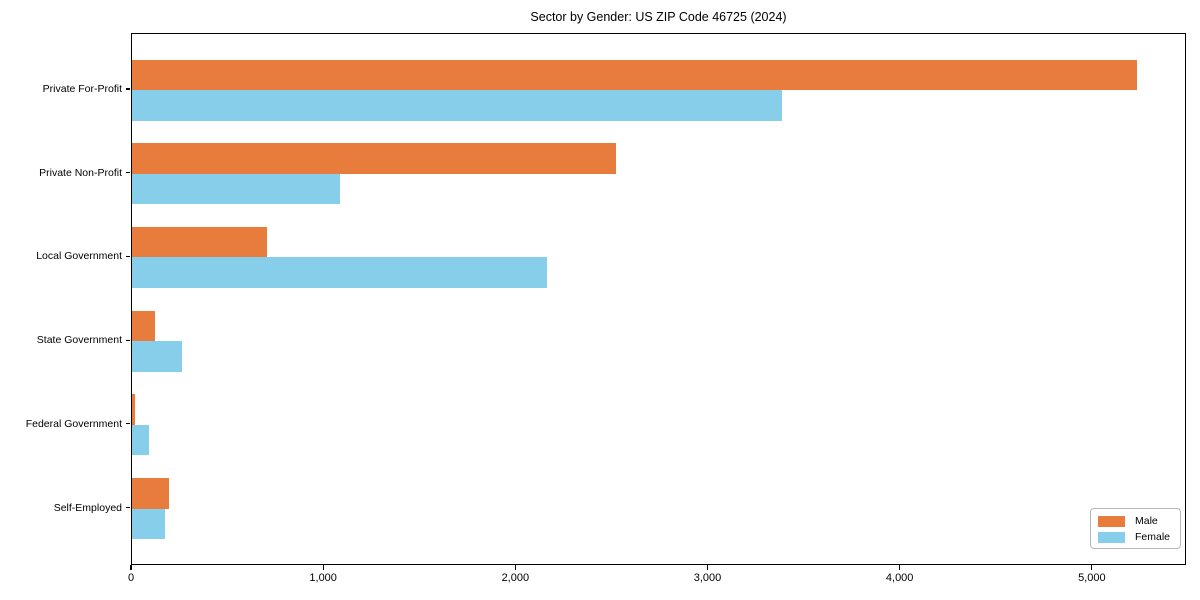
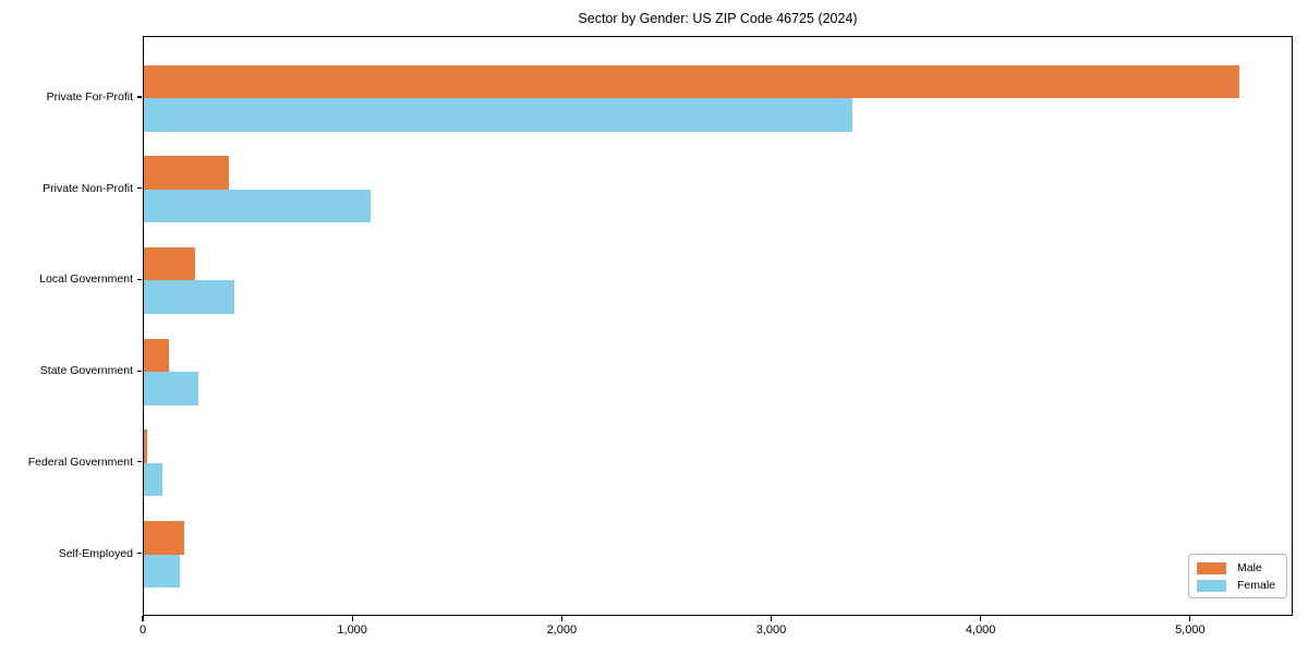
Male/Private Non-Profit: 2520 -> 400
Male/Local Government: 700 -> 240
Female/Local Government: 2160 -> 430
